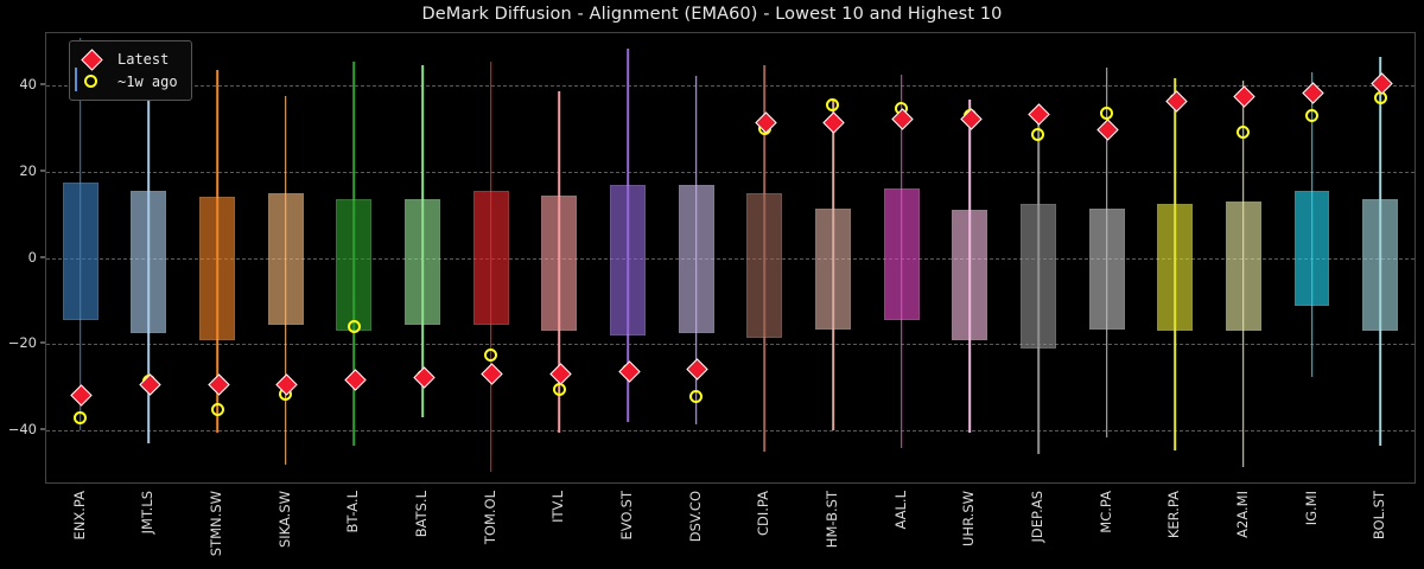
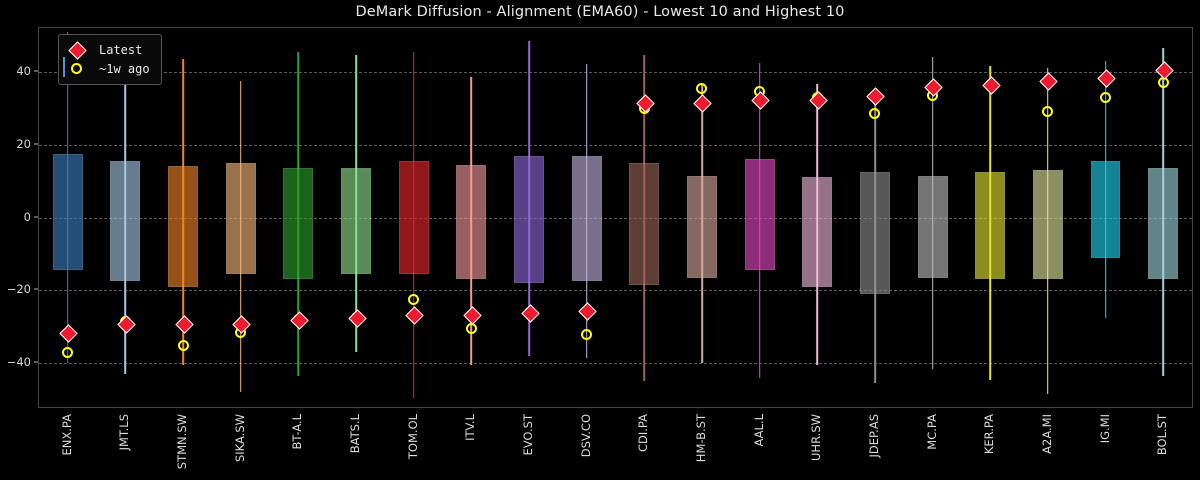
~1w ago/BT-A.L: -16 -> -28
Latest/MC.PA: 30 -> 36
